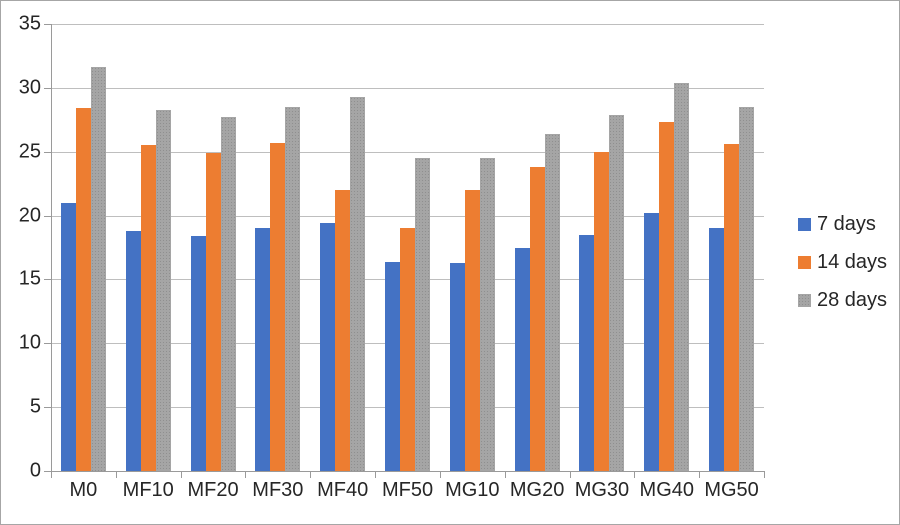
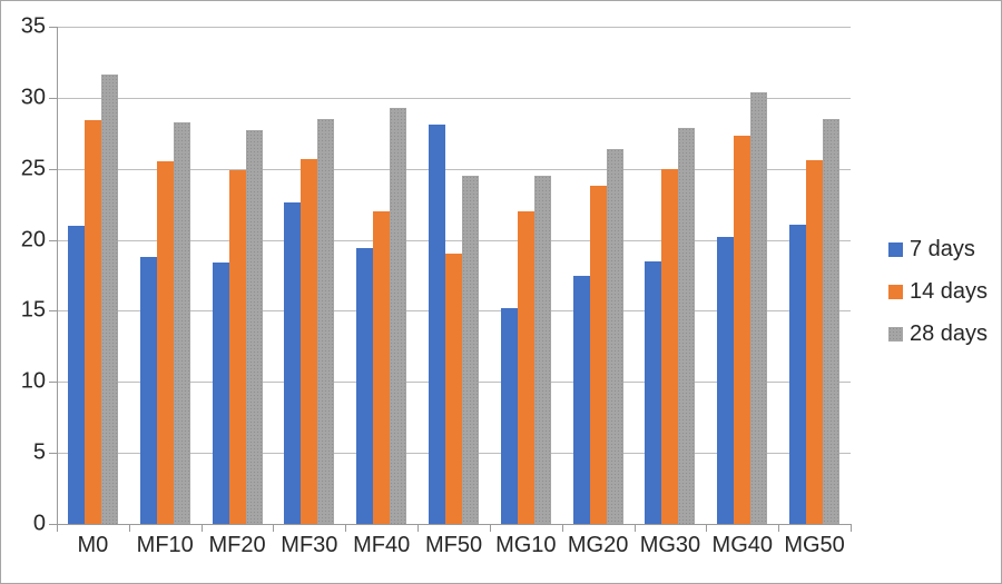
7 days/MF30: 19.0 -> 22.6
7 days/MF50: 16.4 -> 28.1
7 days/MG10: 16.3 -> 15.2
7 days/MG50: 19.0 -> 21.1
